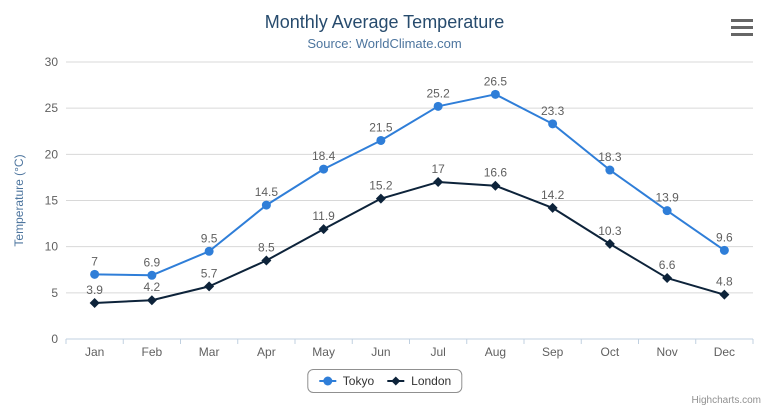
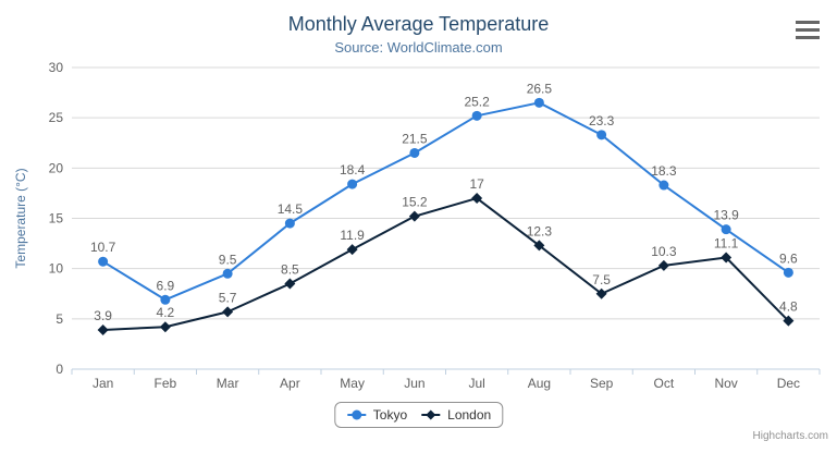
Tokyo/Jan: 7 -> 10.7
London/Aug: 16.6 -> 12.3
London/Sep: 14.2 -> 7.5
London/Nov: 6.6 -> 11.1
